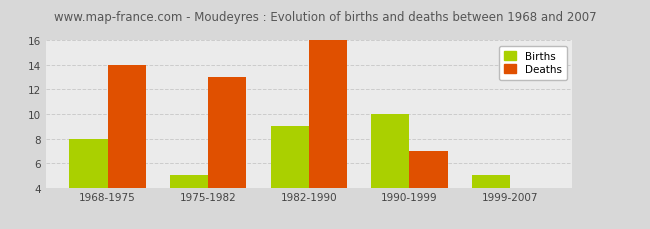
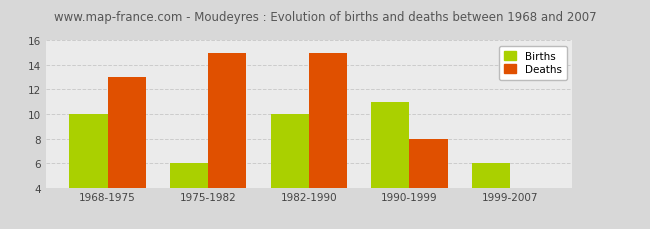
Births/1968-1975: 8 -> 10
Deaths/1968-1975: 14 -> 13
Births/1975-1982: 5 -> 6
Deaths/1975-1982: 13 -> 15
Births/1982-1990: 9 -> 10
Deaths/1982-1990: 16 -> 15
Births/1990-1999: 10 -> 11
Deaths/1990-1999: 7 -> 8
Births/1999-2007: 5 -> 6
